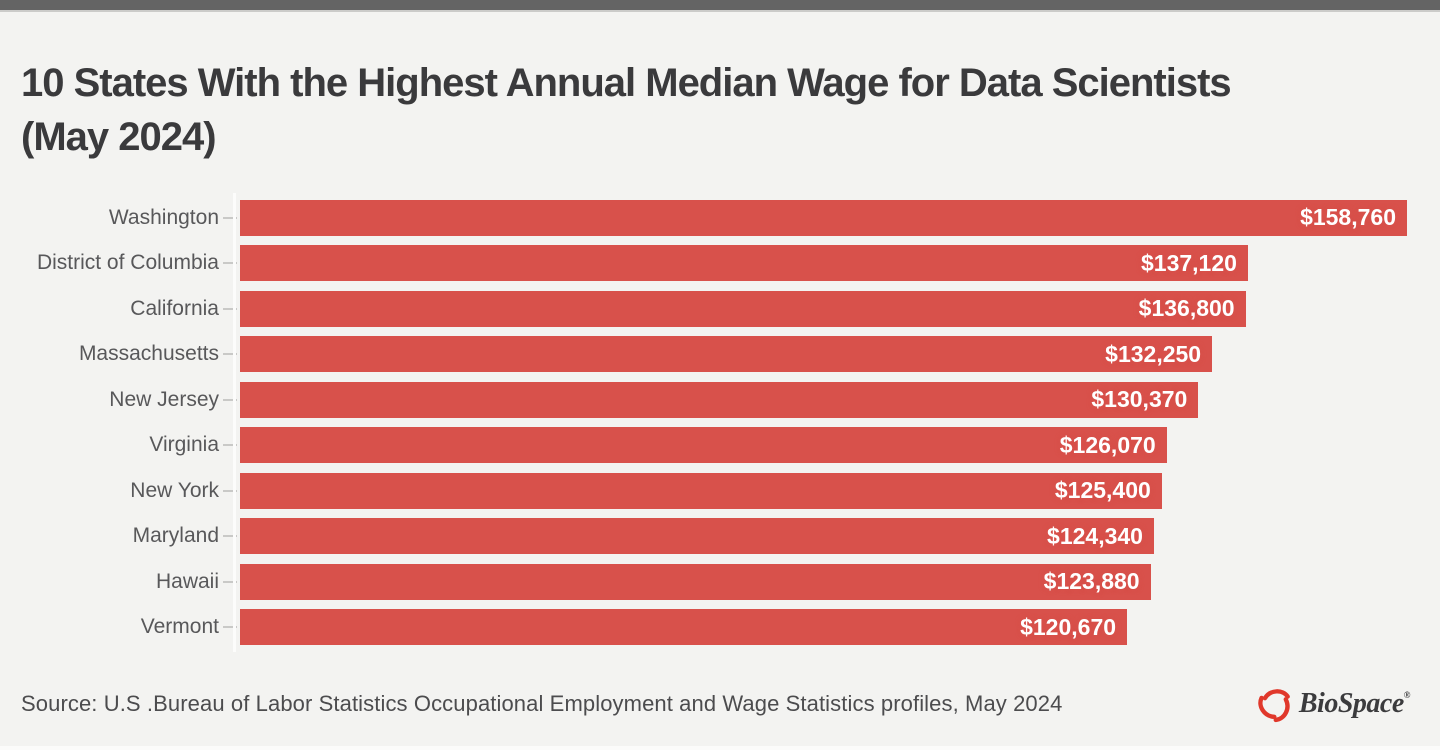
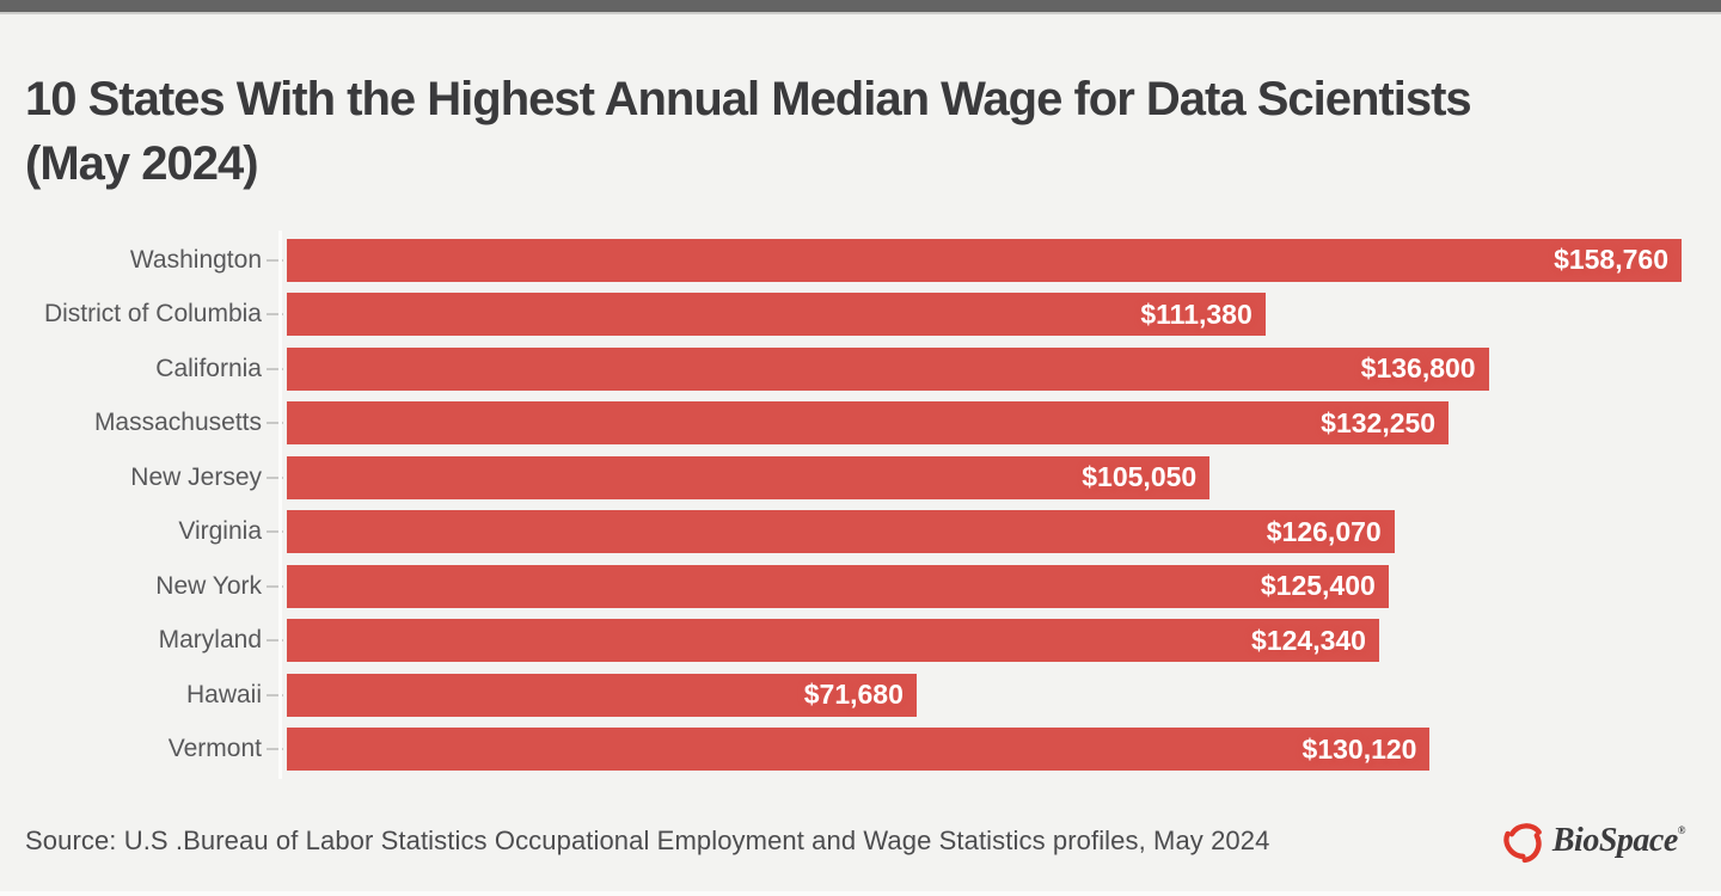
District of Columbia: $137,120 -> $111,380
New Jersey: $130,370 -> $105,050
Hawaii: $123,880 -> $71,680
Vermont: $120,670 -> $130,120
